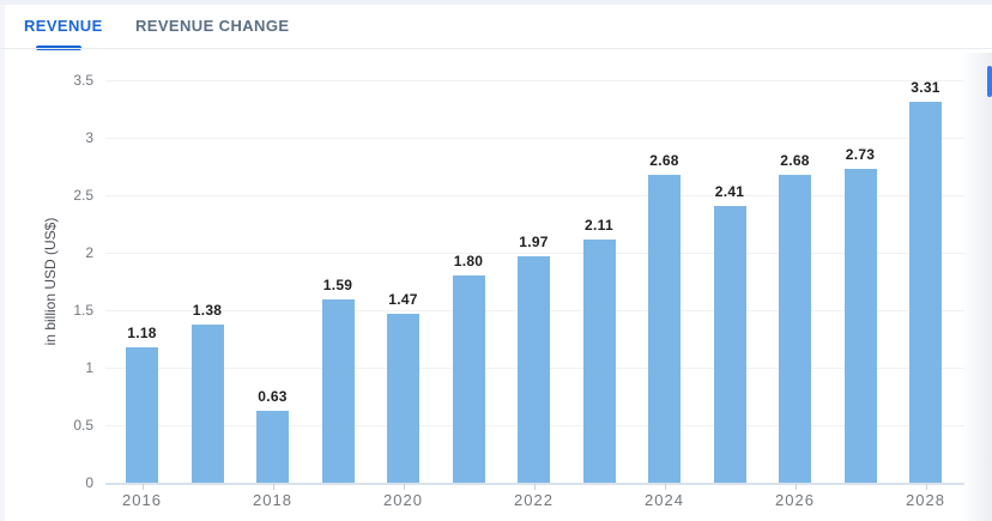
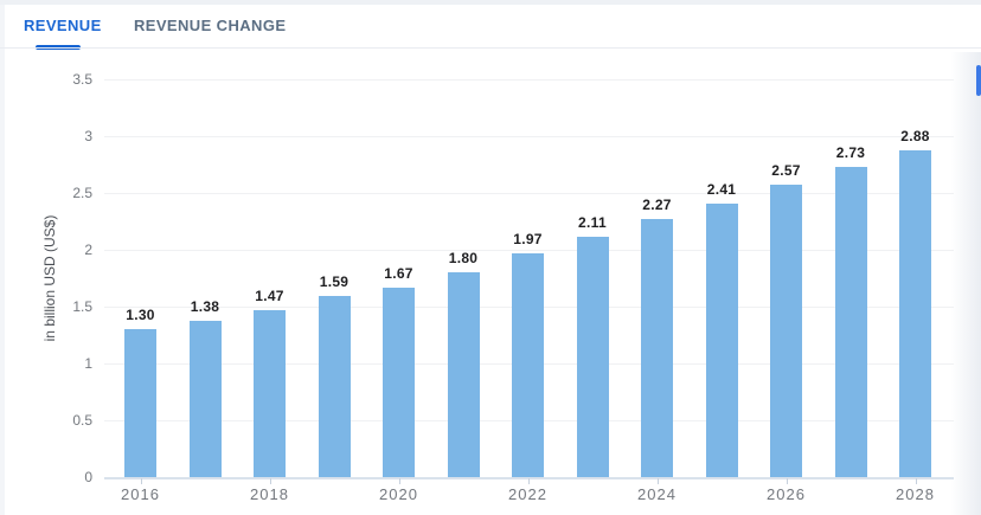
2016: 1.18 -> 1.30
2018: 0.63 -> 1.47
2020: 1.47 -> 1.67
2024: 2.68 -> 2.27
2026: 2.68 -> 2.57
2028: 3.31 -> 2.88
